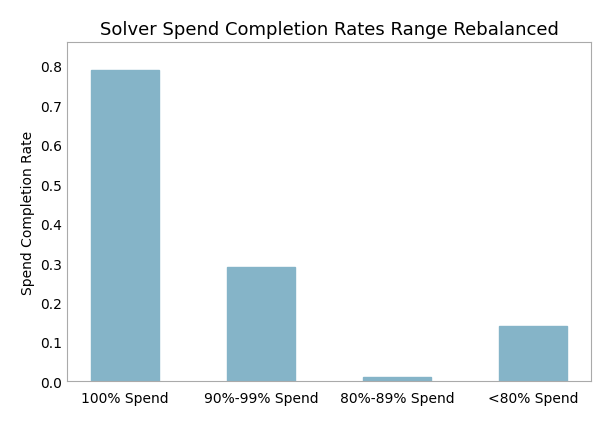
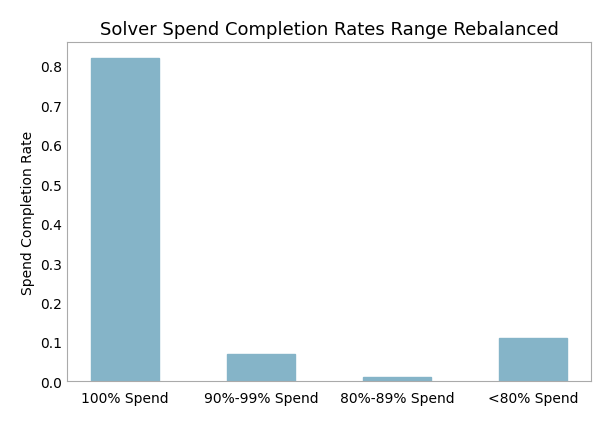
100% Spend: 0.79 -> 0.82
90%-99% Spend: 0.29 -> 0.07
<80% Spend: 0.14 -> 0.11
